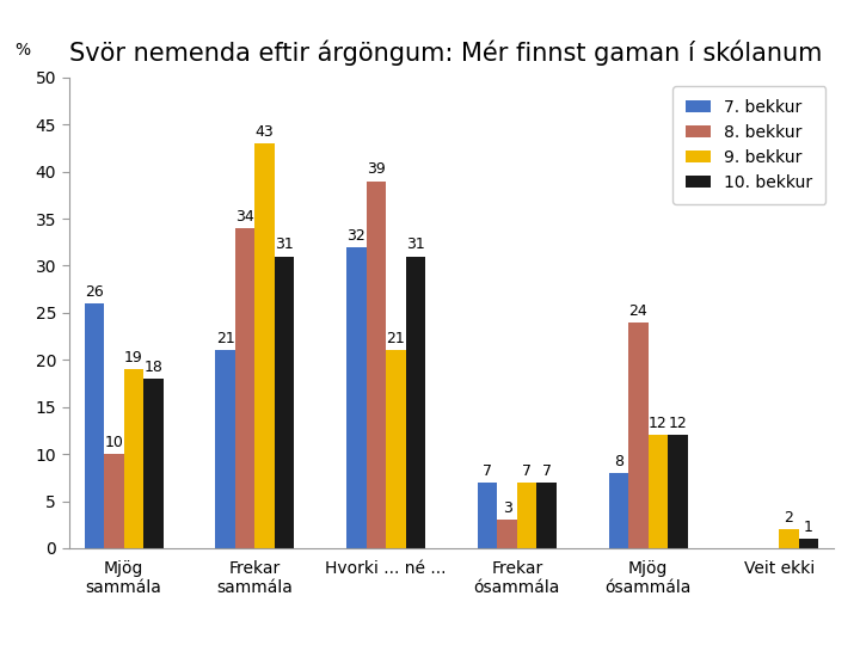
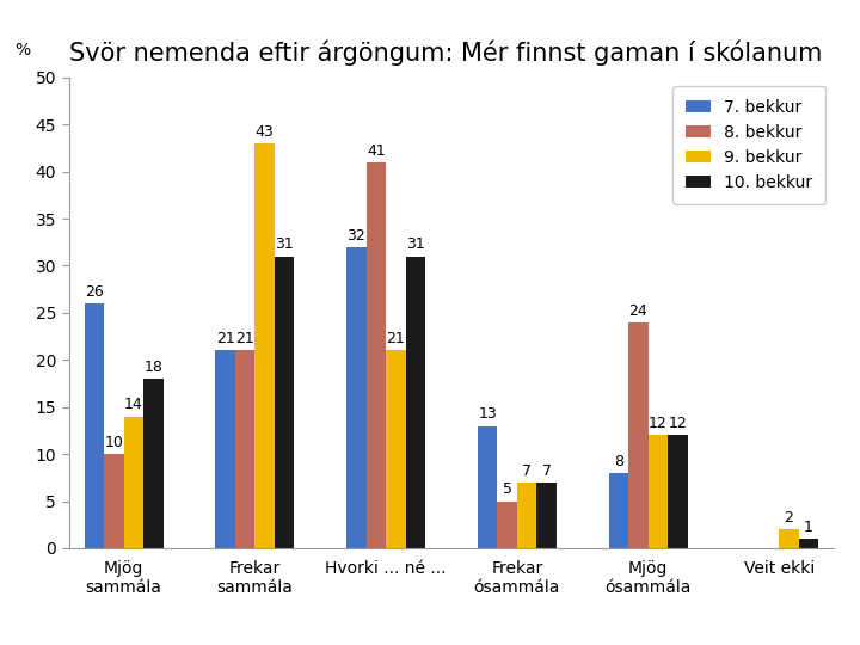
9. bekkur/Mjög sammála: 19 -> 14
8. bekkur/Frekar sammála: 34 -> 21
8. bekkur/Hvorki ... né ...: 39 -> 41
7. bekkur/Frekar ósammála: 7 -> 13
8. bekkur/Frekar ósammála: 3 -> 5
